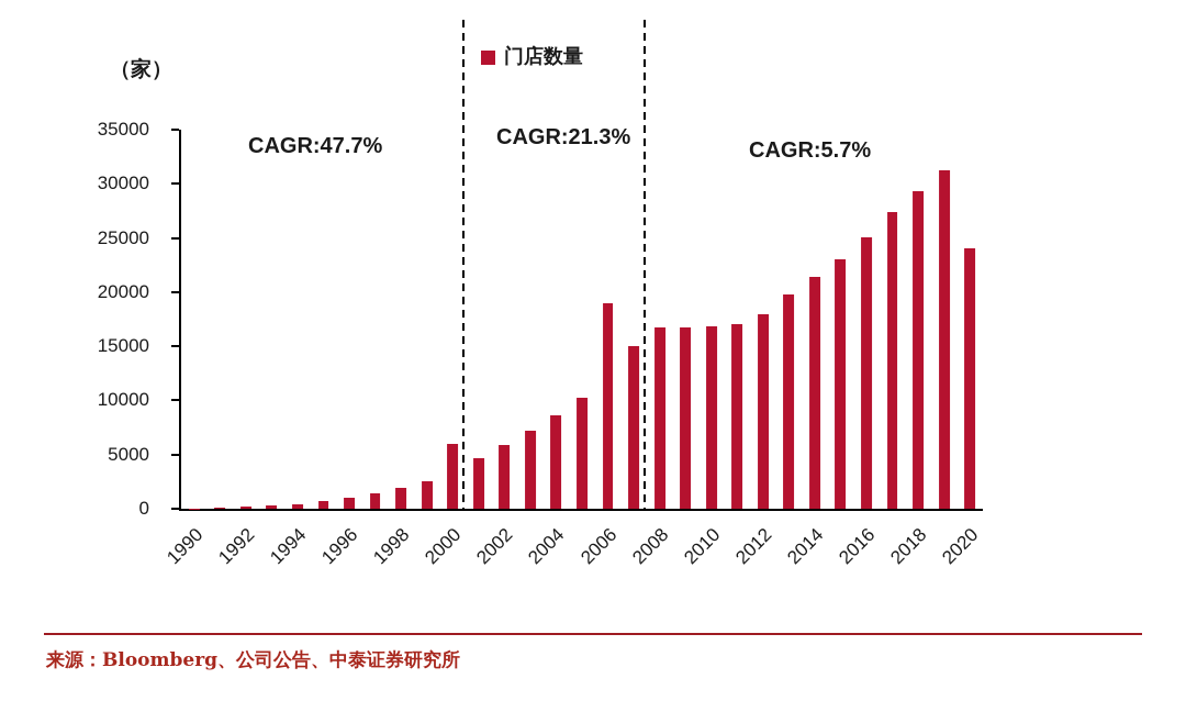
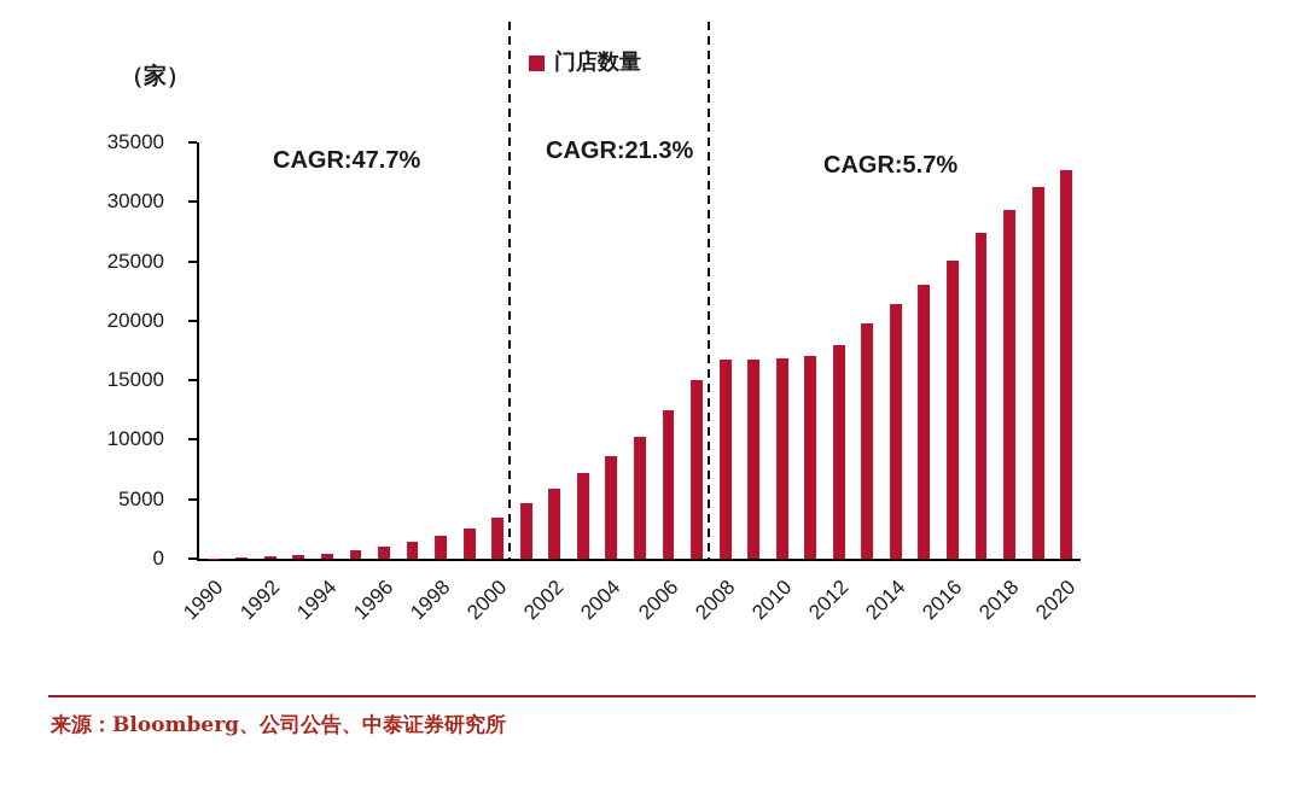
2000: 6000 -> 4000
2006: 19000 -> 12000
2020: 24000 -> 33000
